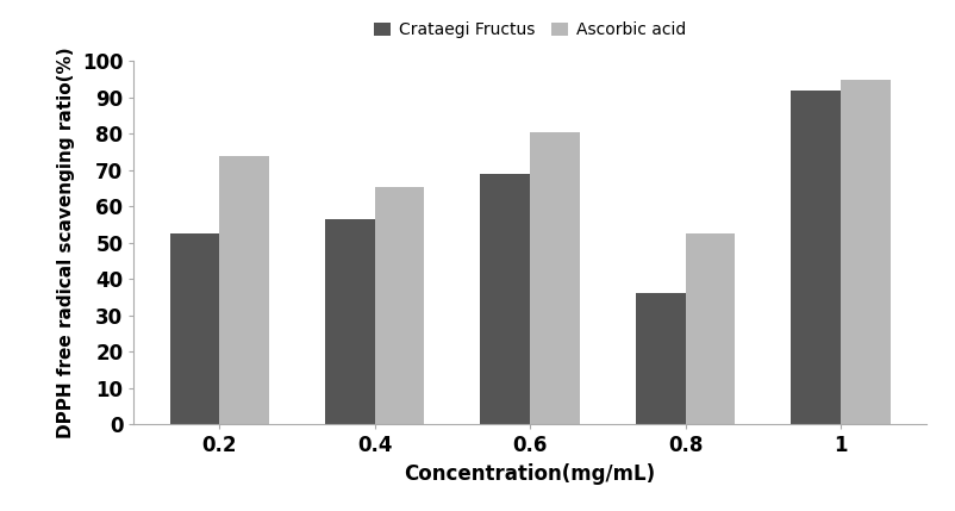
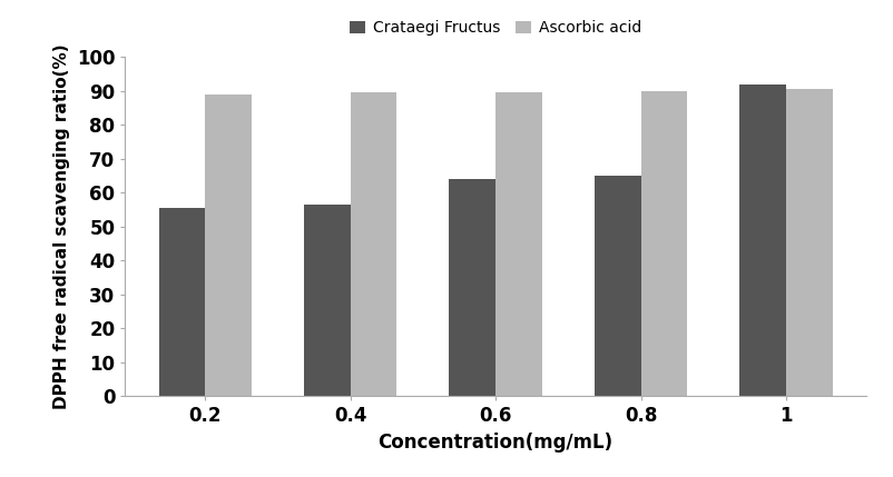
Crataegi Fructus/0.2: 52.5 -> 55.5
Ascorbic acid/0.2: 74.0 -> 89.0
Ascorbic acid/0.4: 65.5 -> 89.5
Crataegi Fructus/0.6: 69.0 -> 64.0
Ascorbic acid/0.6: 80.5 -> 89.5
Crataegi Fructus/0.8: 36.0 -> 65.0
Ascorbic acid/0.8: 52.5 -> 90.0
Ascorbic acid/1: 95.0 -> 90.5
